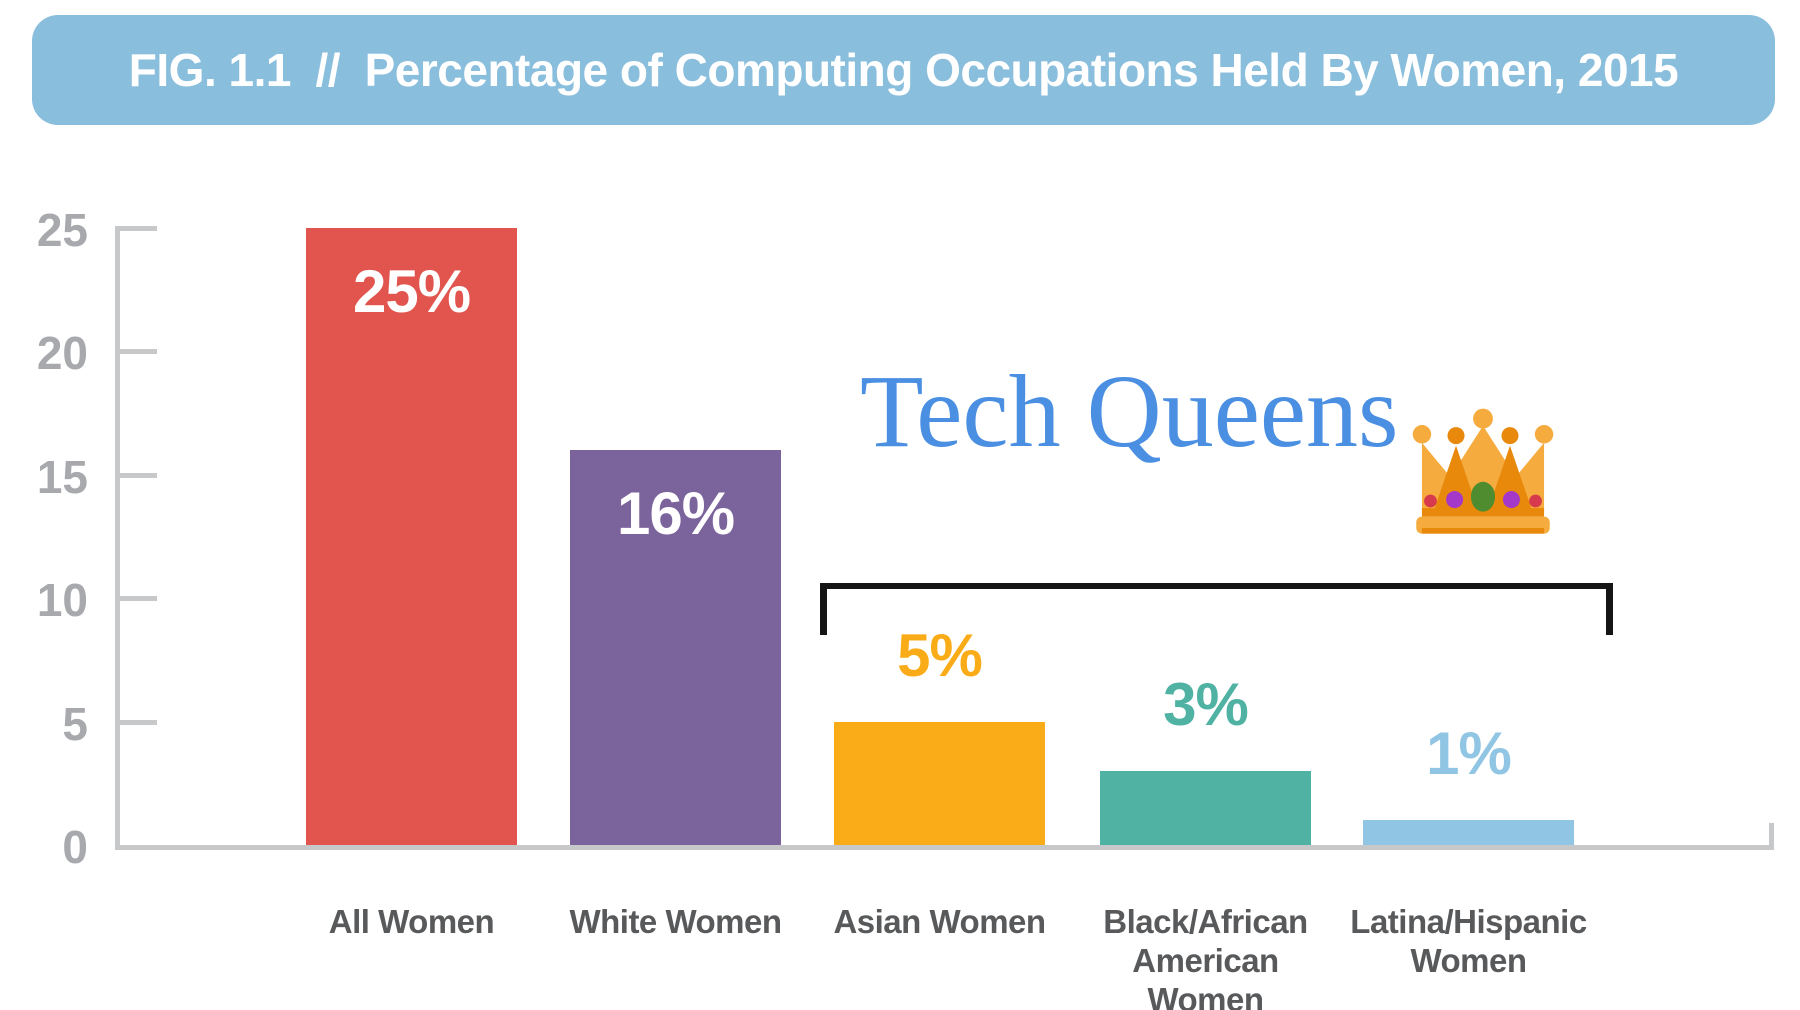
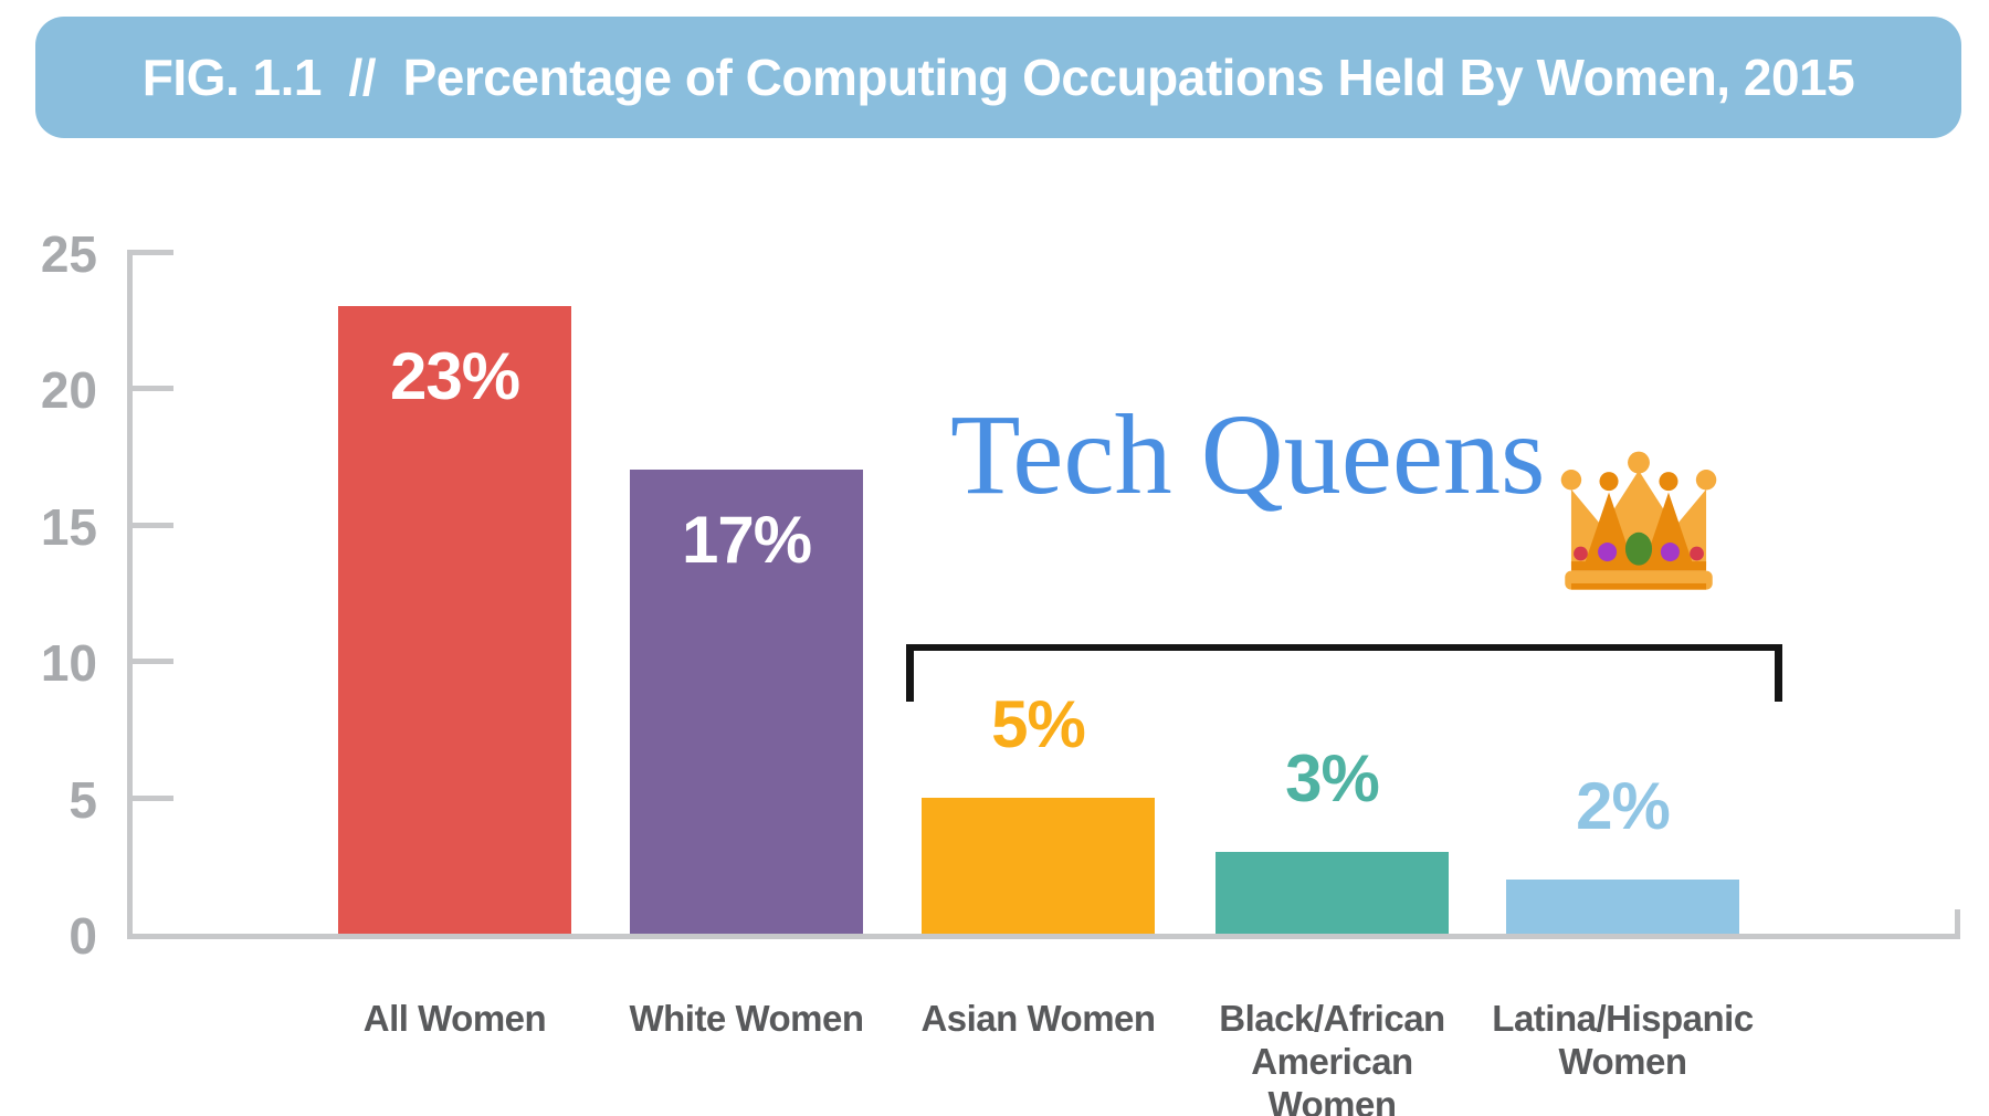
All Women: 25% -> 23%
White Women: 16% -> 17%
Latina/Hispanic Women: 1% -> 2%
